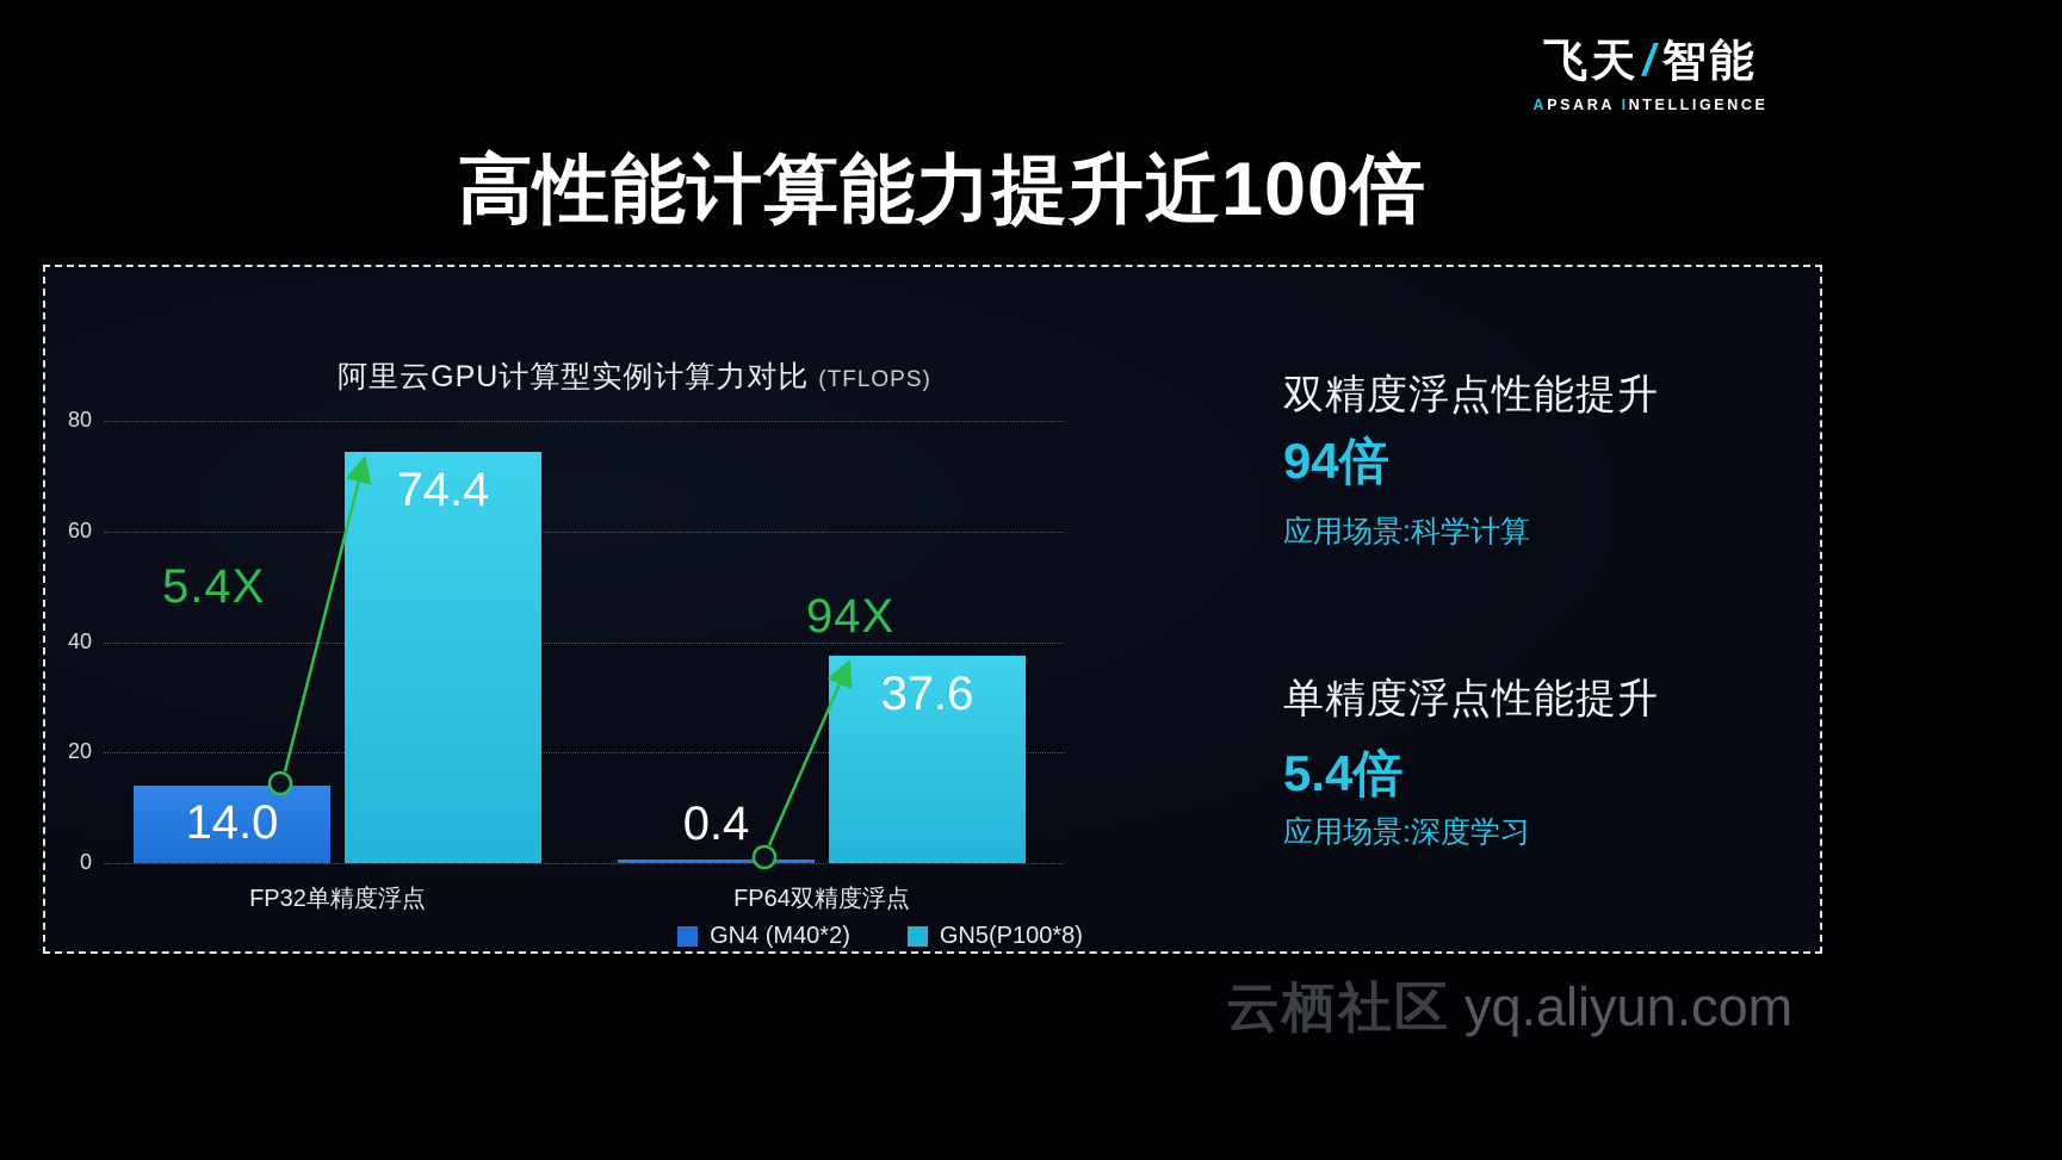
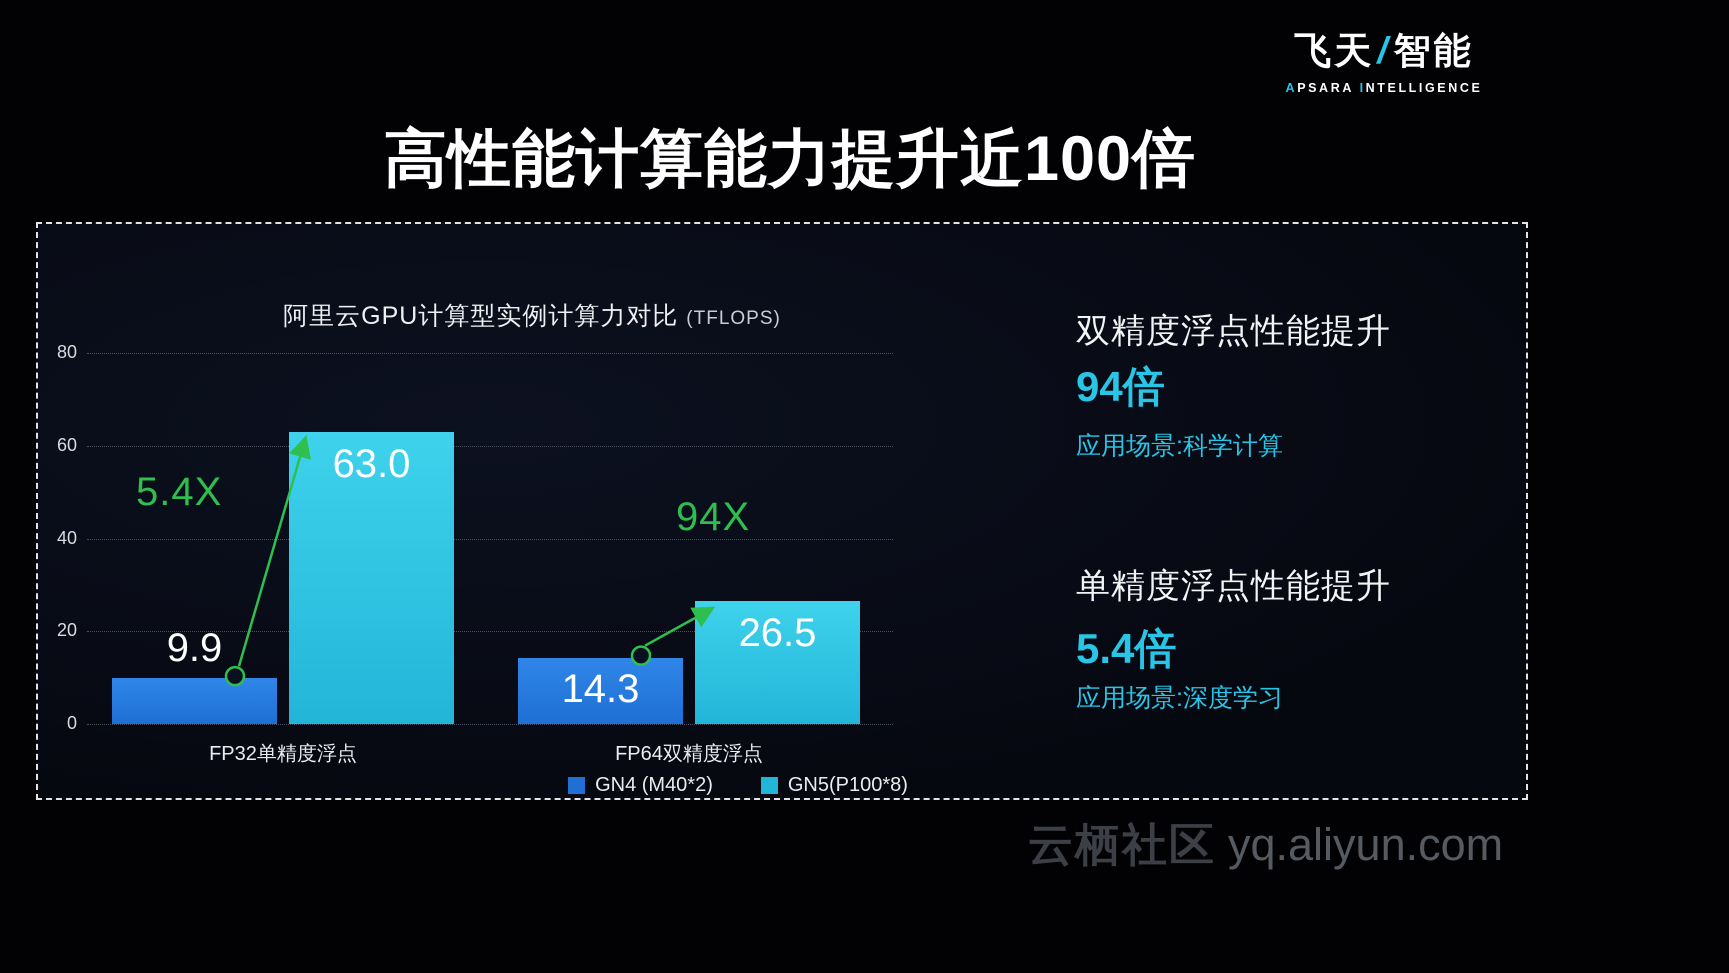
GN4 (M40*2)/FP32单精度浮点: 14.0 -> 9.9
GN5(P100*8)/FP32单精度浮点: 74.4 -> 63.0
GN4 (M40*2)/FP64双精度浮点: 0.4 -> 14.3
GN5(P100*8)/FP64双精度浮点: 37.6 -> 26.5
